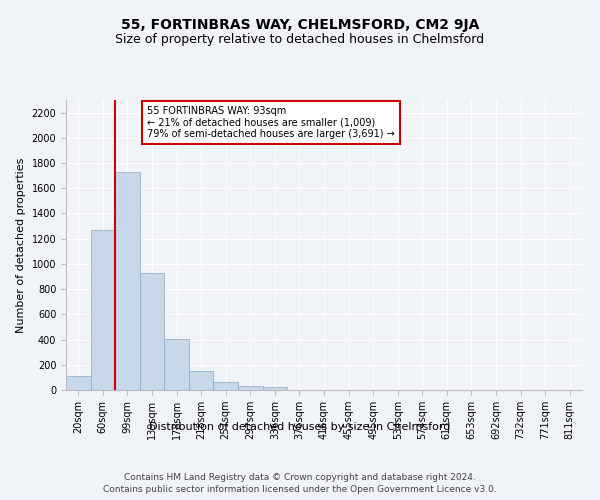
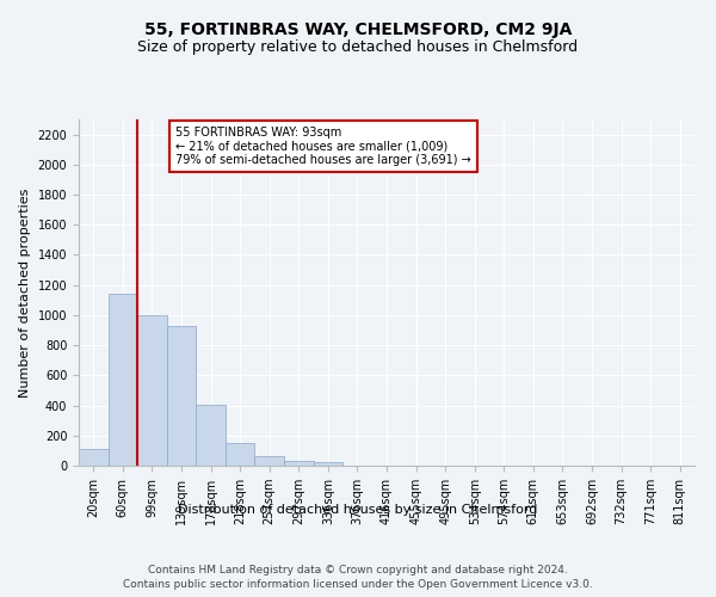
60sqm: 1270 -> 1140
99sqm: 1730 -> 1000
